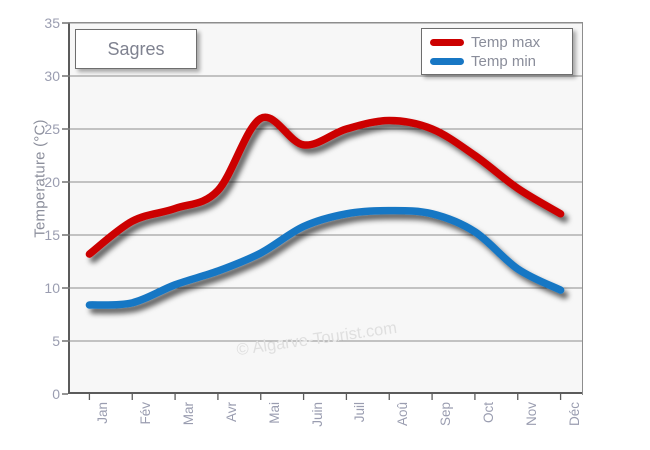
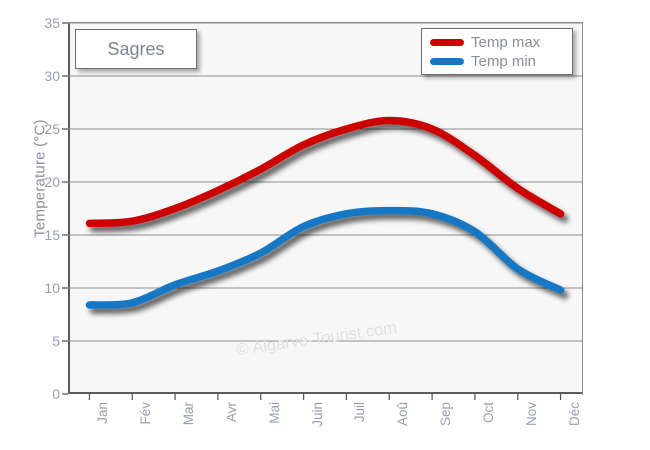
Temp max/Jan: 13.2 -> 16.1
Temp max/Mai: 26.0 -> 21.2
